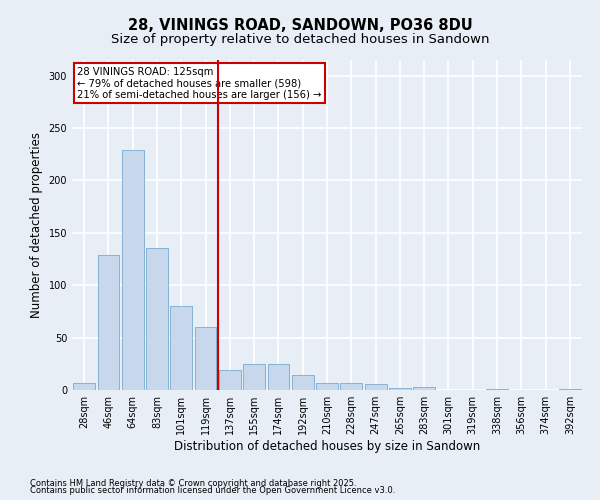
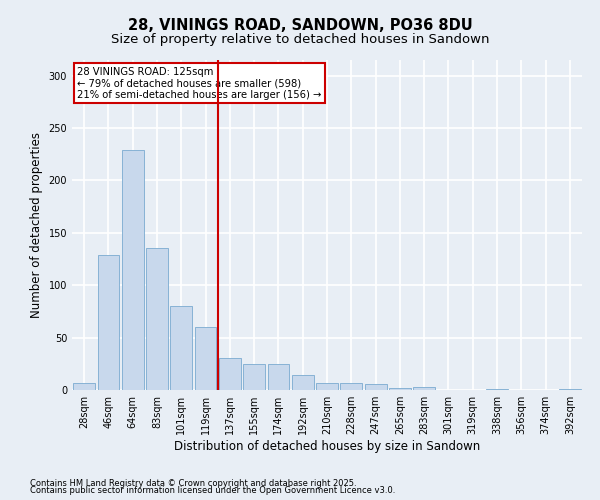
137sqm: 19 -> 31
